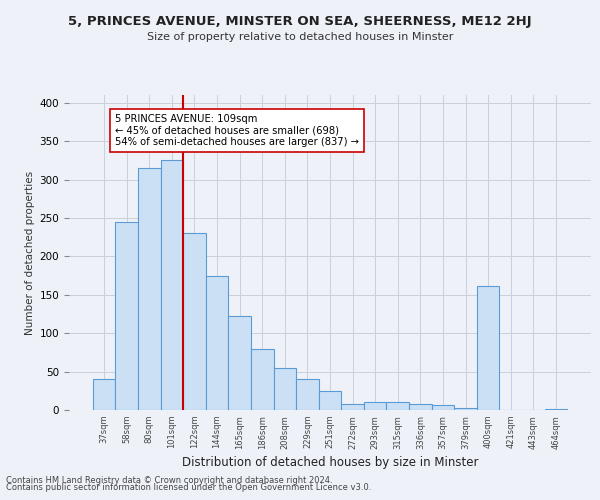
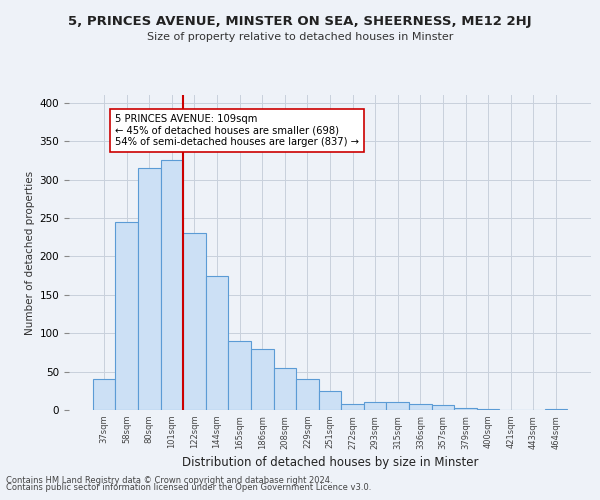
165sqm: 122 -> 90
400sqm: 162 -> 1
